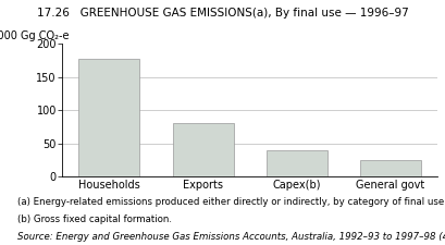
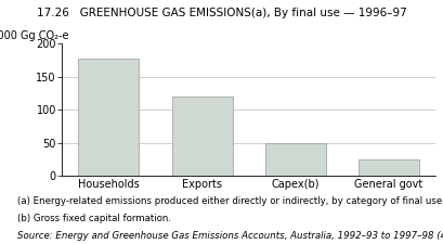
Exports: 80 -> 120
Capex(b): 40 -> 50
